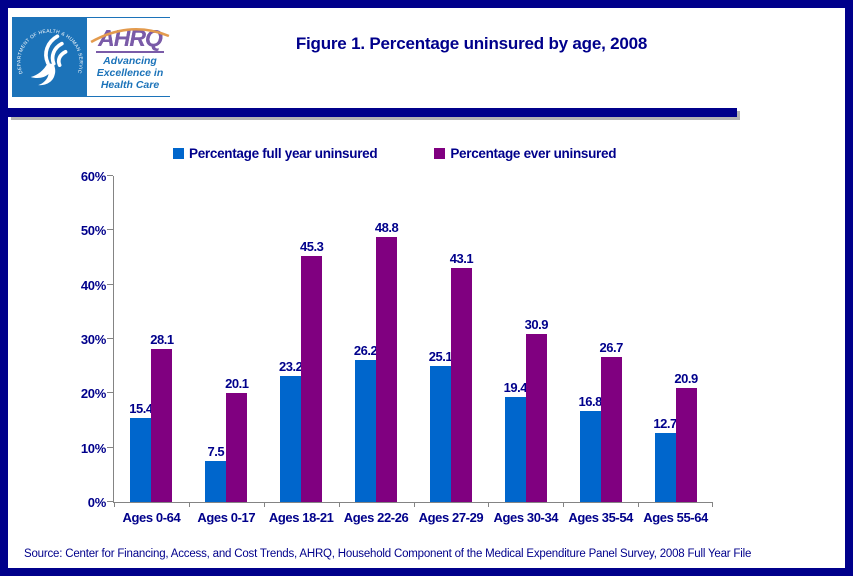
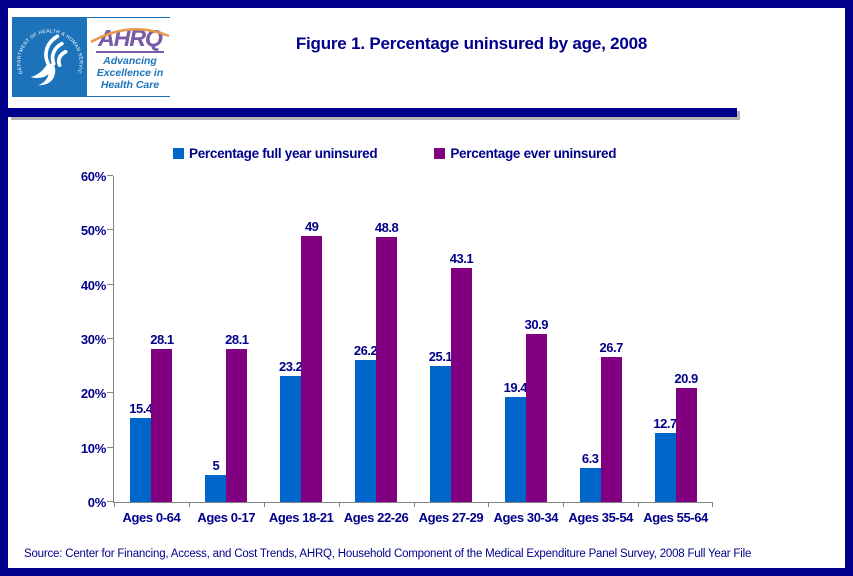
Percentage full year uninsured/Ages 0-17: 7.5 -> 5
Percentage ever uninsured/Ages 0-17: 20.1 -> 28.1
Percentage ever uninsured/Ages 18-21: 45.3 -> 49
Percentage full year uninsured/Ages 35-54: 16.8 -> 6.3
